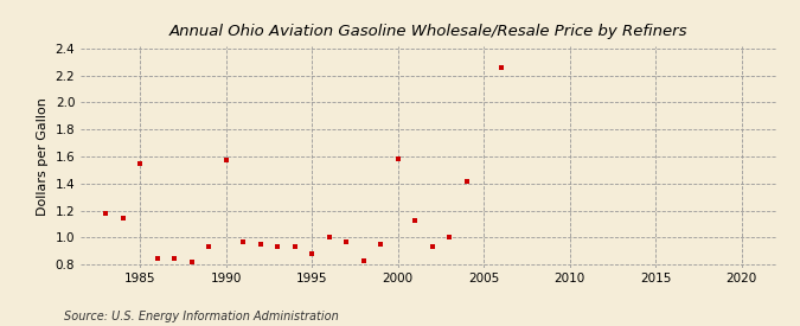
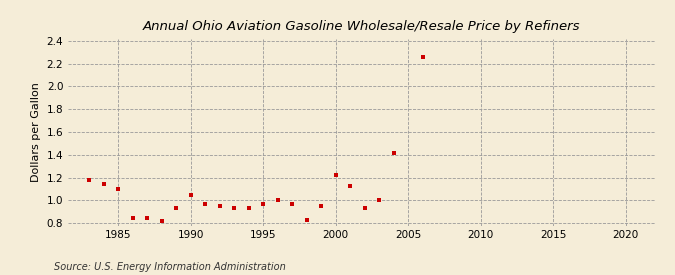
1985: 1.55 -> 1.10
1990: 1.57 -> 1.05
1995: 0.88 -> 0.97
2000: 1.58 -> 1.22
